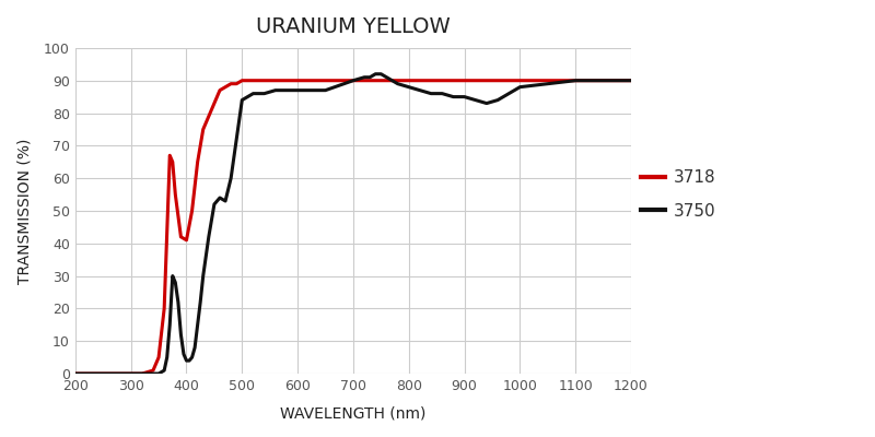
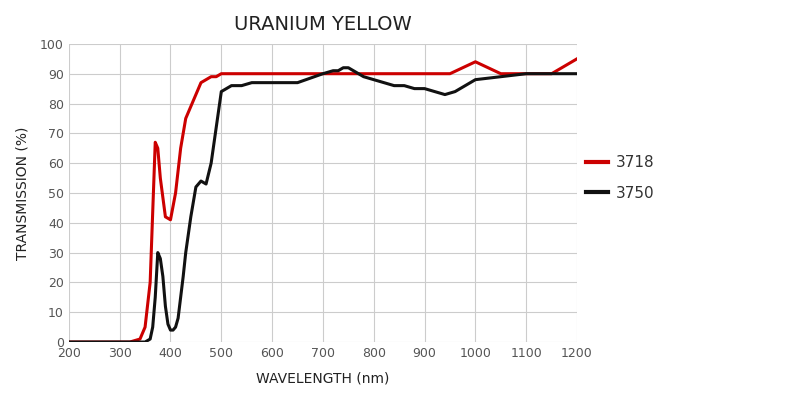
3718/1000: 90.0 -> 94.0
3718/1200: 90.0 -> 95.0
